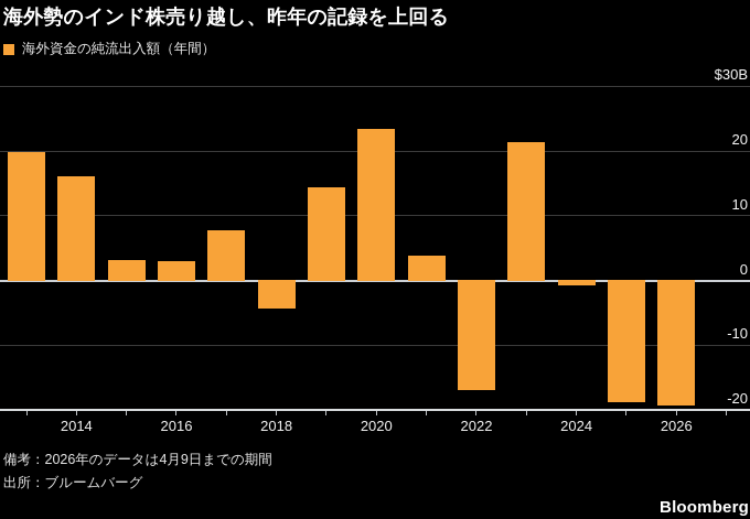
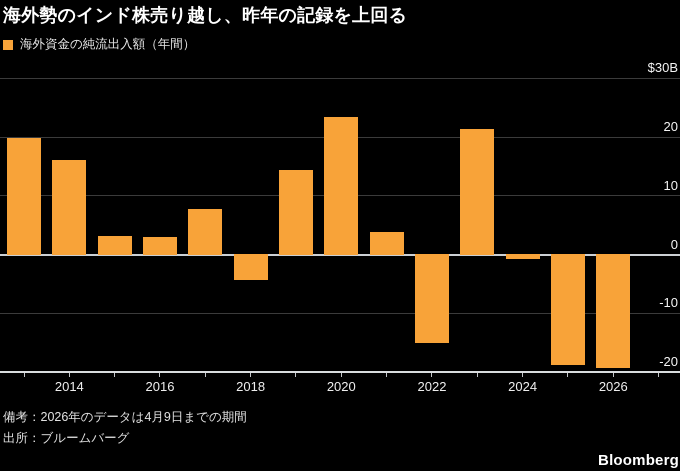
2022: -$17B -> -$15B
